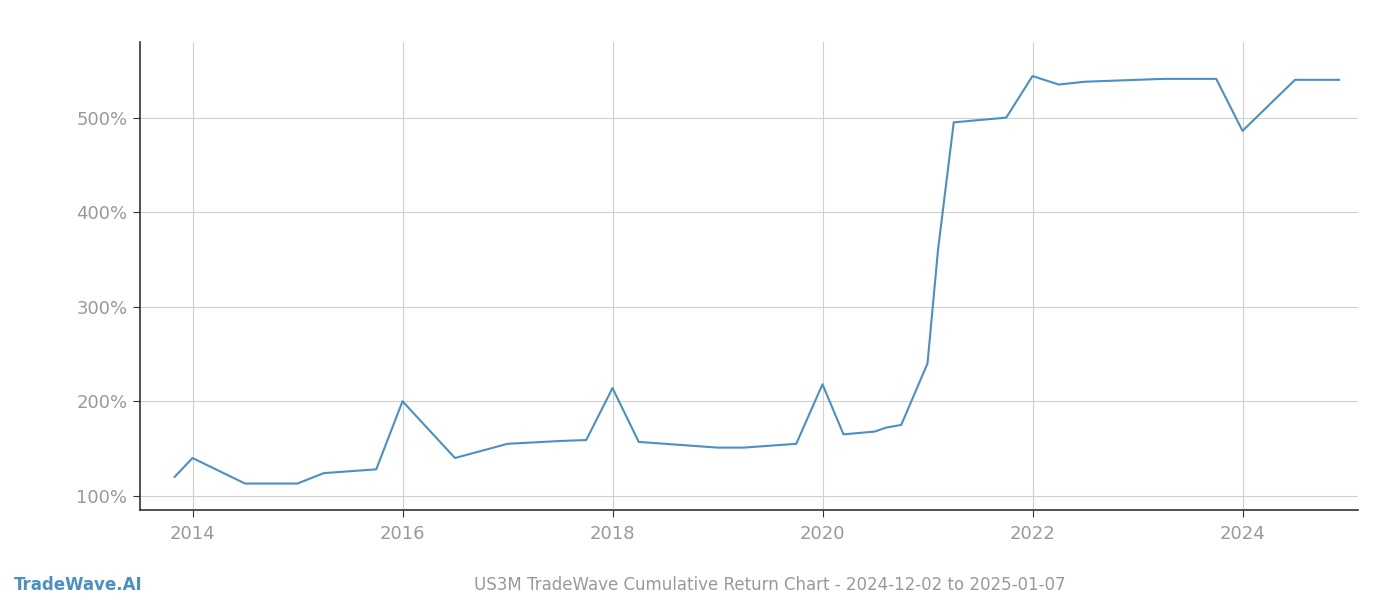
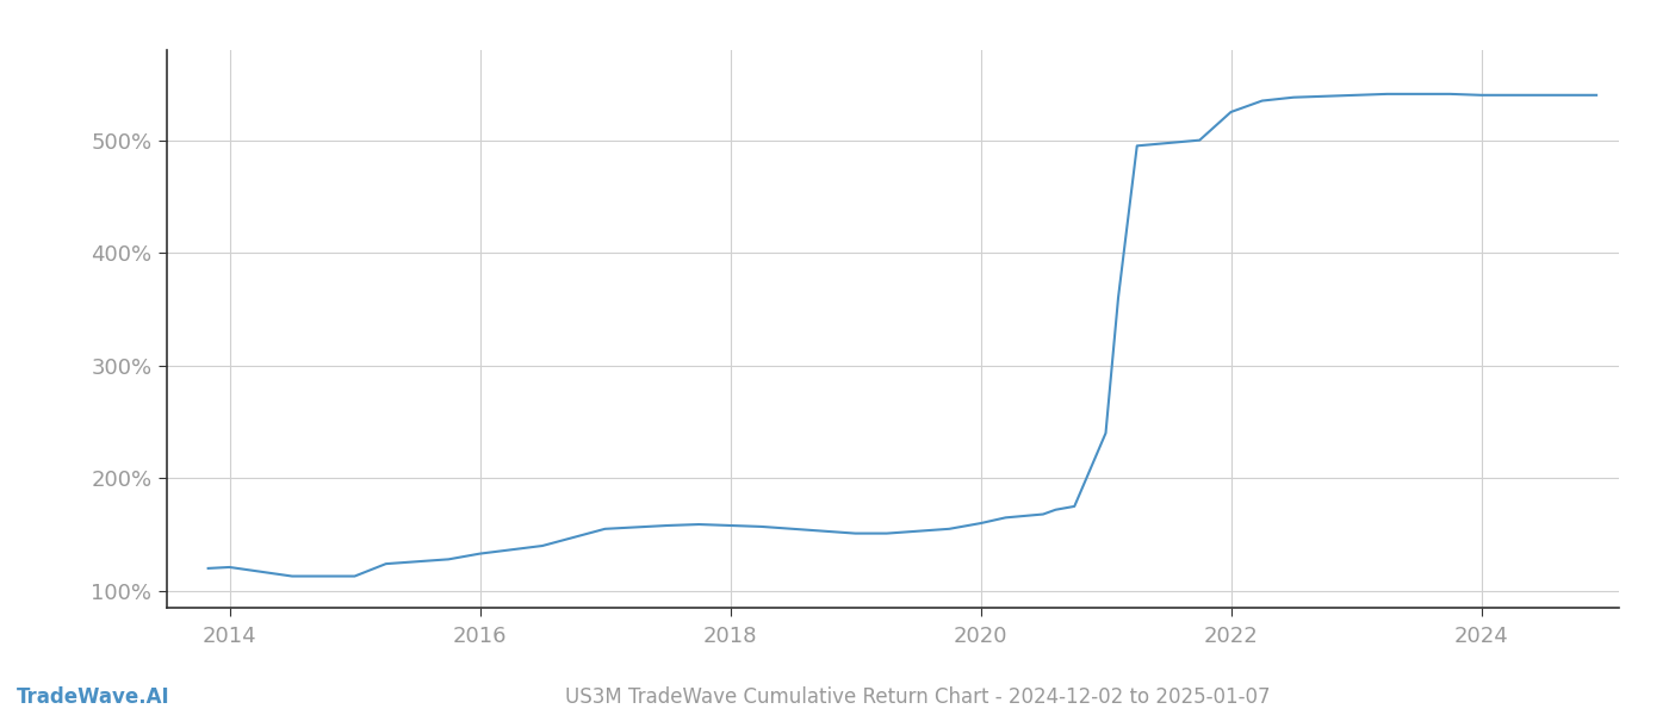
2014: 140% -> 121%
2016: 200% -> 133%
2018: 214% -> 158%
2020: 218% -> 160%
2022: 544% -> 525%
2024: 486% -> 540%
